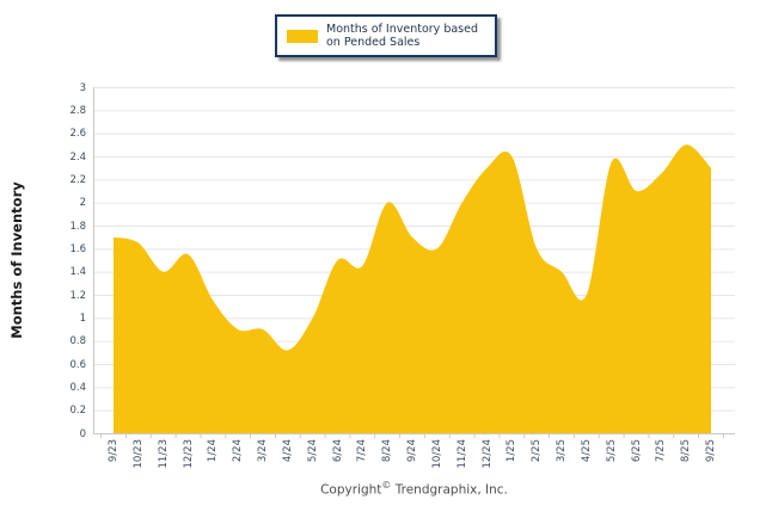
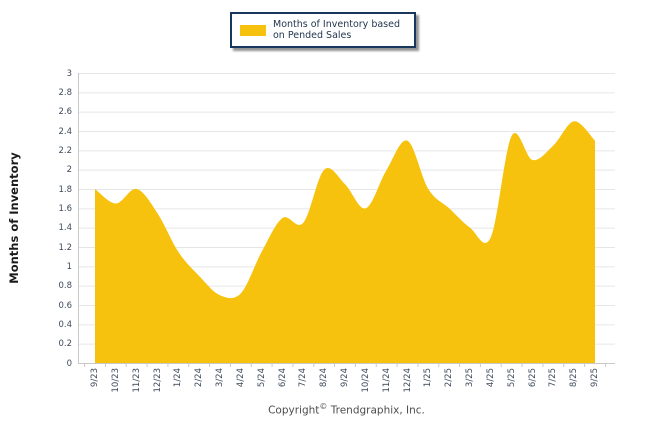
9/23: 1.7 -> 1.8
11/23: 1.4 -> 1.8
3/24: 0.9 -> 0.7
5/24: 1.0 -> 1.1
9/24: 1.7 -> 1.9
1/25: 2.4 -> 1.8
4/25: 1.2 -> 1.3
